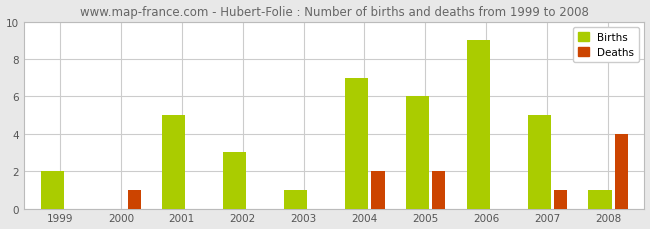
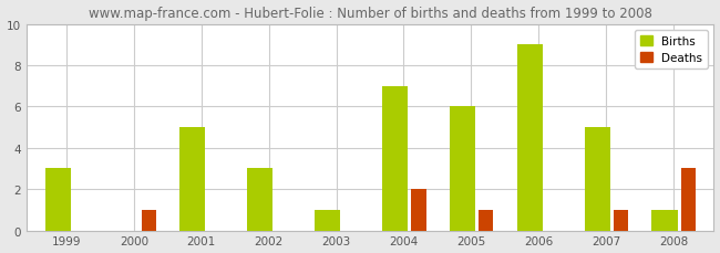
Births/1999: 2 -> 3
Deaths/2005: 2 -> 1
Deaths/2008: 4 -> 3
